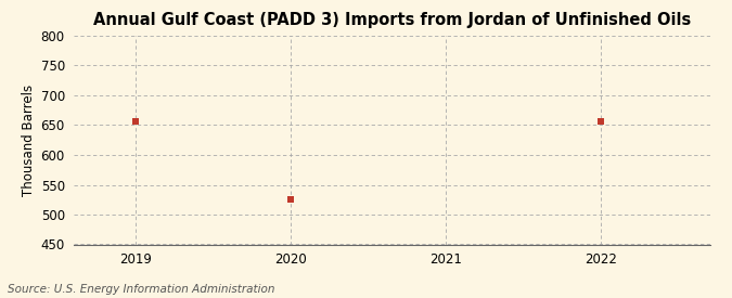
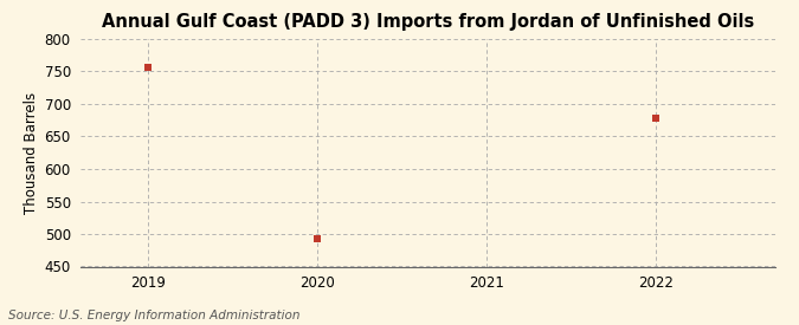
2019: 656 -> 757
2020: 526 -> 493
2022: 656 -> 679
